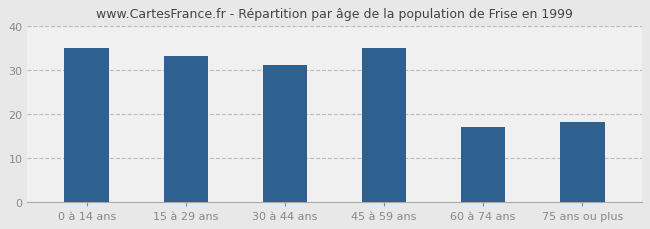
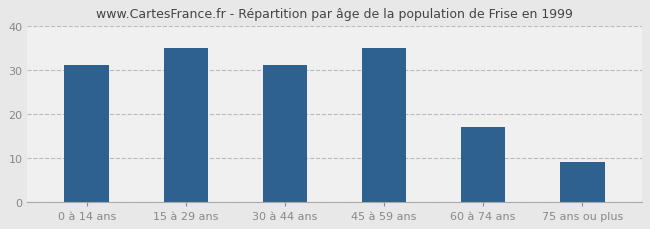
0 à 14 ans: 35 -> 31
15 à 29 ans: 33 -> 35
75 ans ou plus: 18 -> 9
